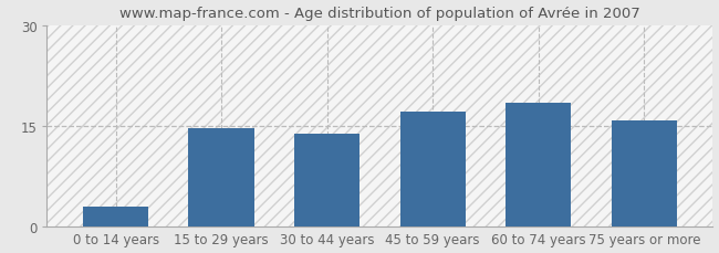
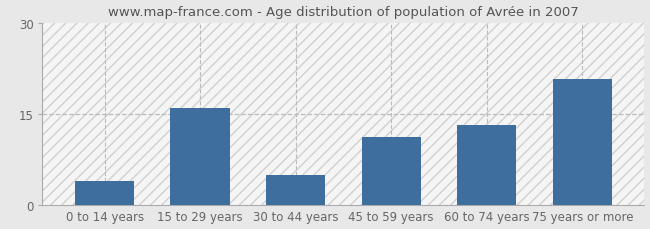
0 to 14 years: 3.0 -> 4.0
15 to 29 years: 14.7 -> 16.0
30 to 44 years: 13.8 -> 5.0
45 to 59 years: 17.2 -> 11.2
60 to 74 years: 18.5 -> 13.2
75 years or more: 15.8 -> 20.8
